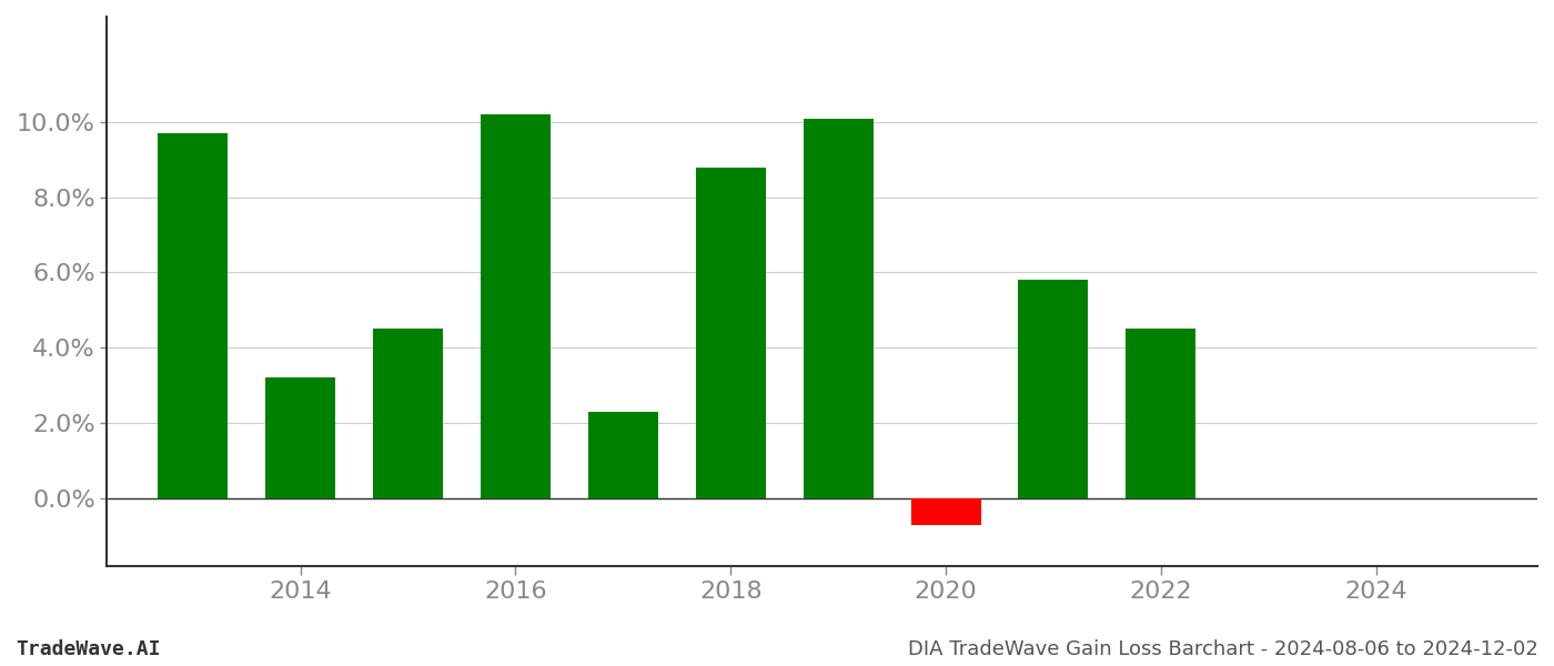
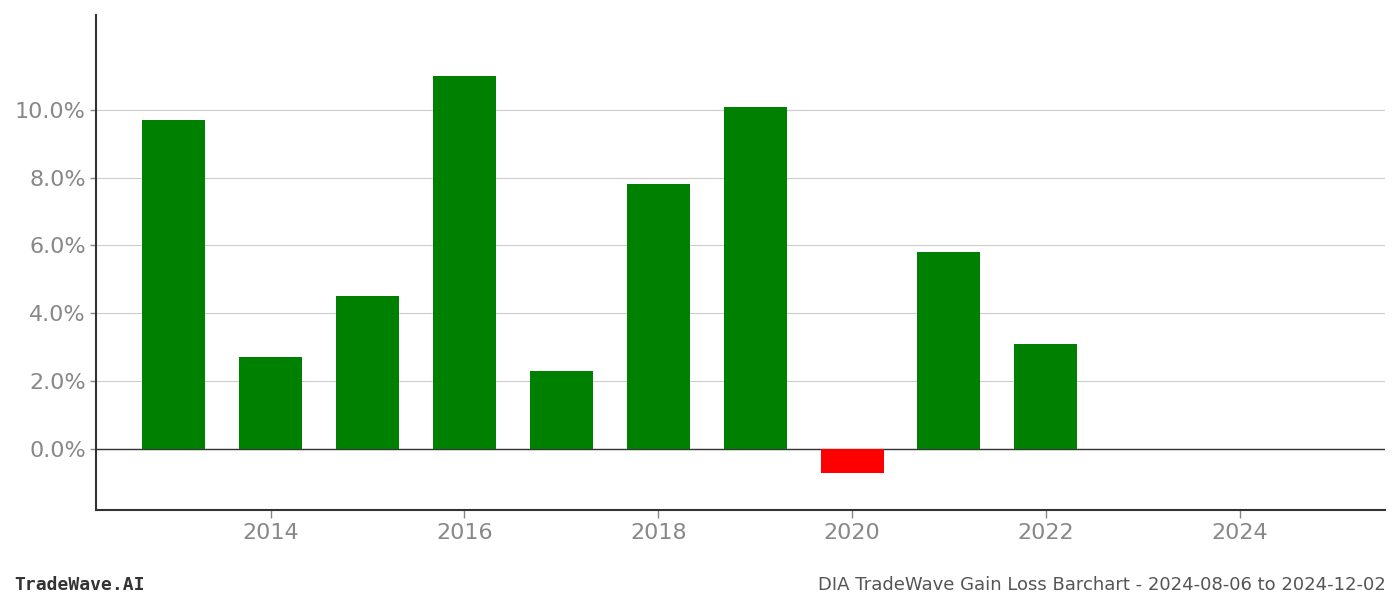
2014: 3.2% -> 2.7%
2016: 10.2% -> 11.0%
2018: 8.8% -> 7.8%
2022: 4.5% -> 3.1%
